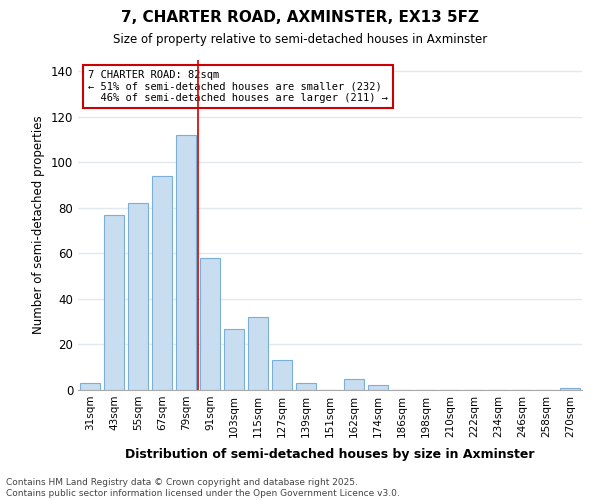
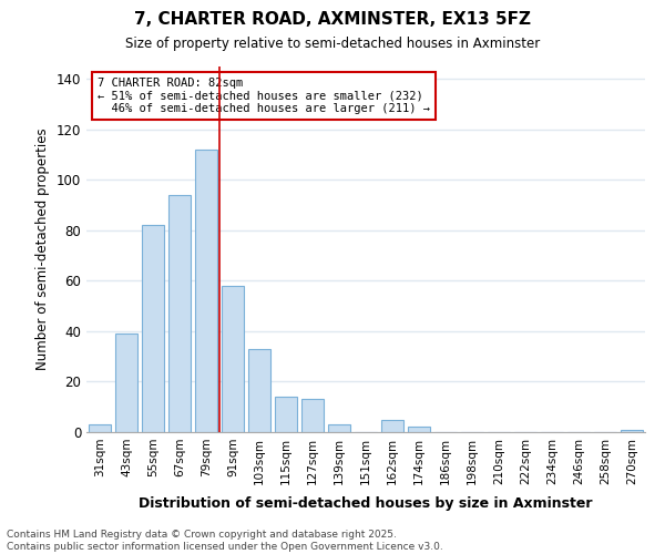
43sqm: 77 -> 39
103sqm: 27 -> 33
115sqm: 32 -> 14
